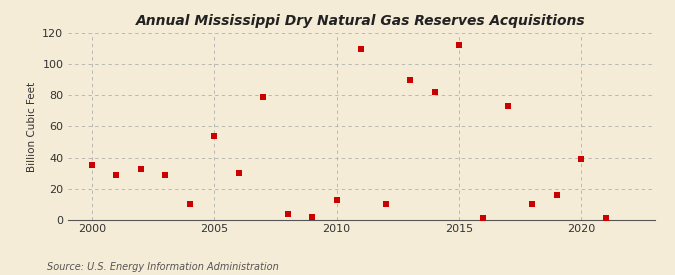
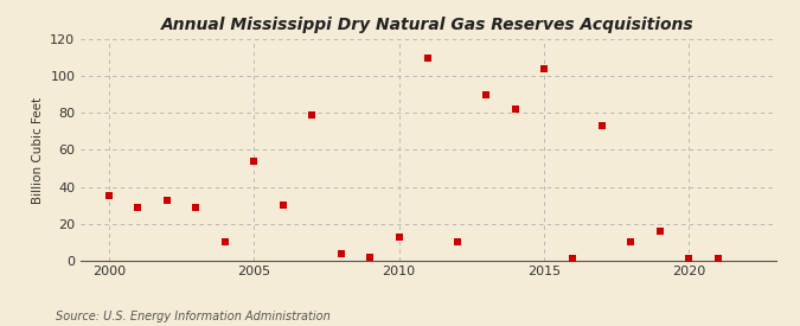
2015: 112 -> 104
2020: 39 -> 1
